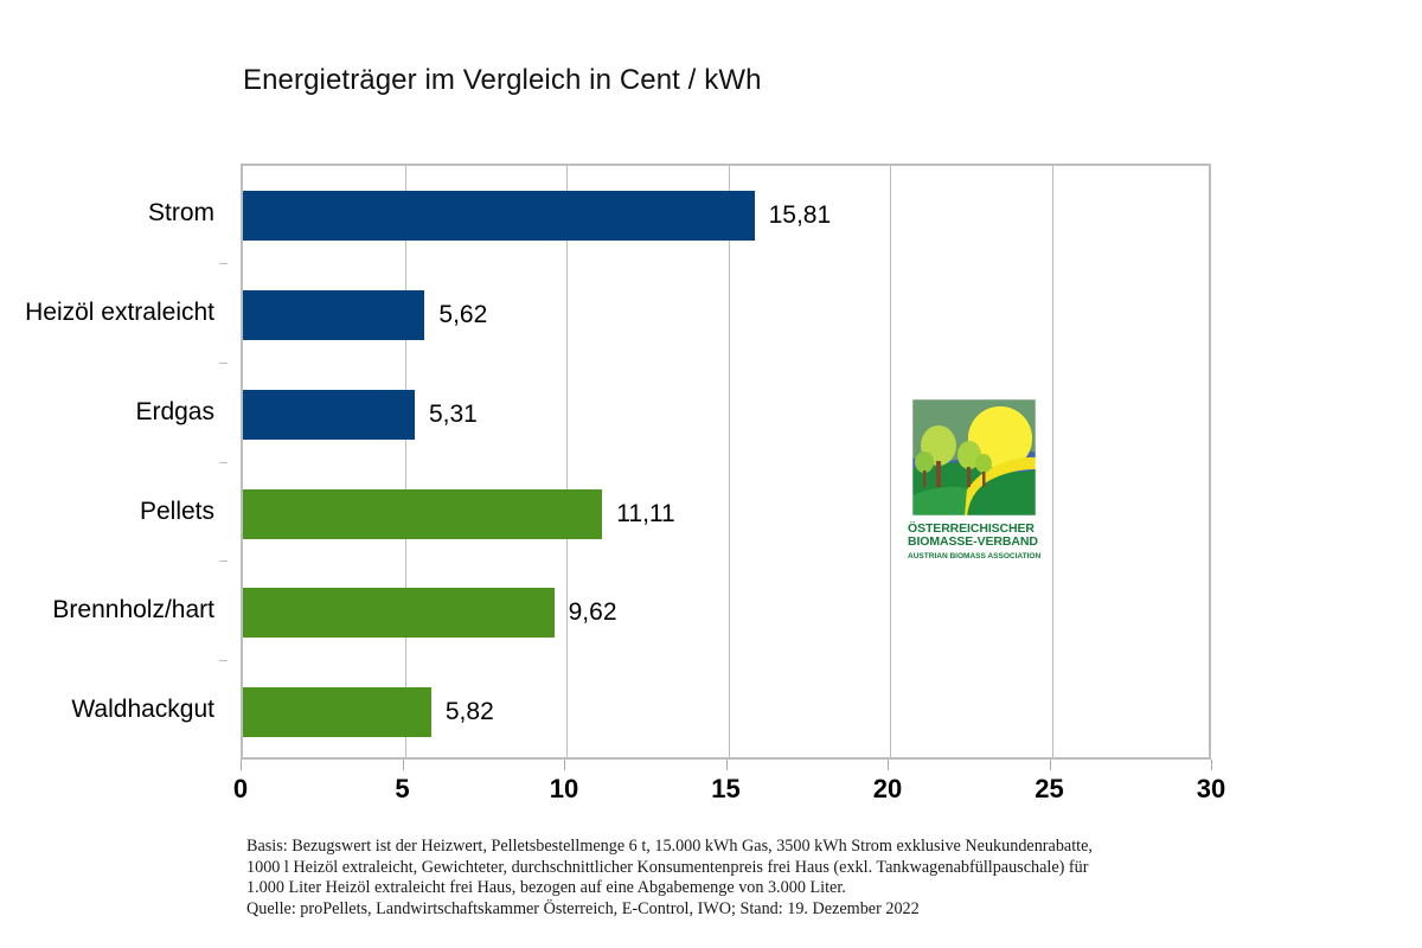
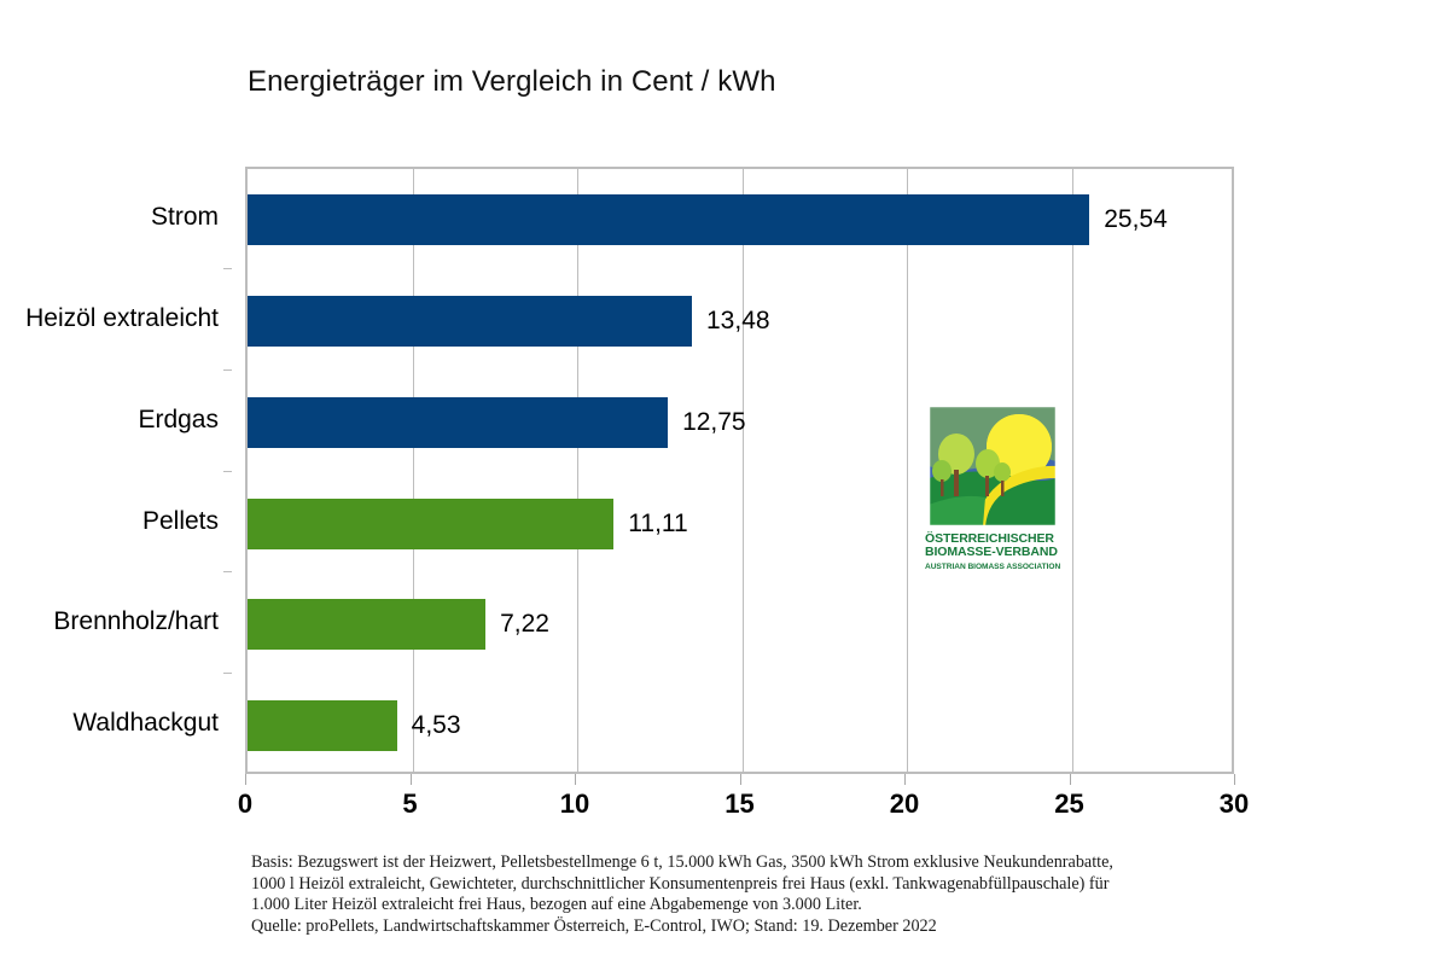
Strom: 15,81 -> 25,54
Heizöl extraleicht: 5,62 -> 13,48
Erdgas: 5,31 -> 12,75
Brennholz/hart: 9,62 -> 7,22
Waldhackgut: 5,82 -> 4,53
